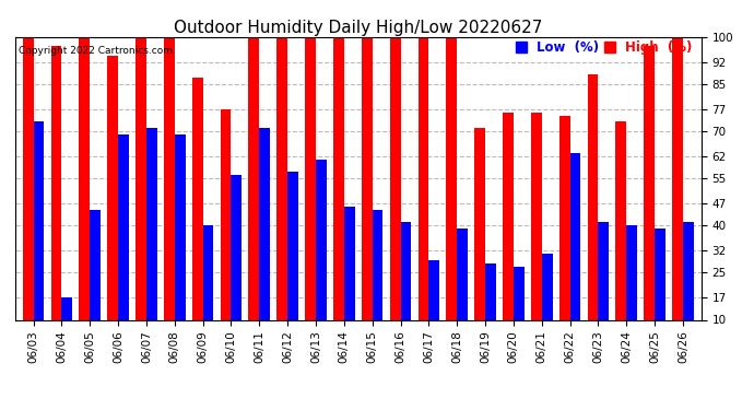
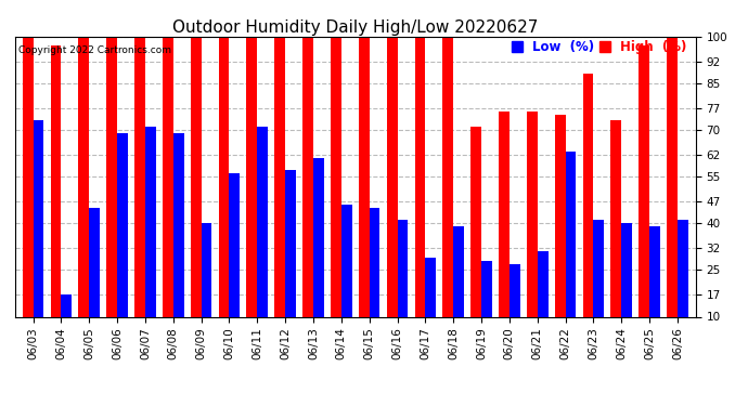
High (%)/06/06: 94 -> 100
High (%)/06/09: 87 -> 100
High (%)/06/10: 77 -> 100
